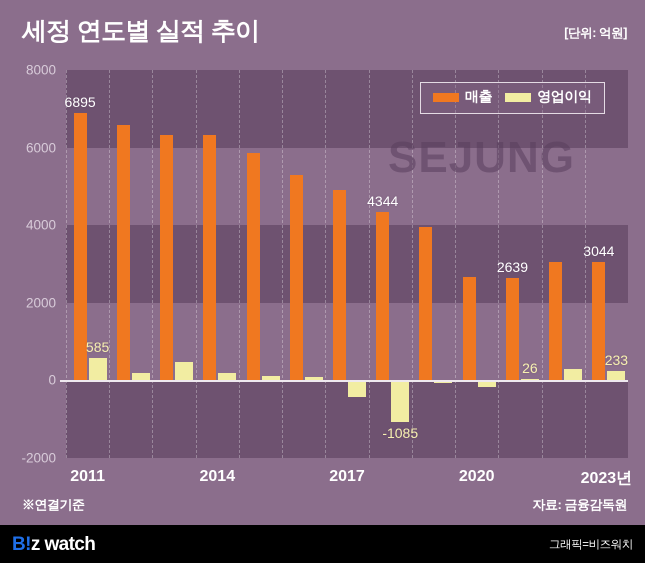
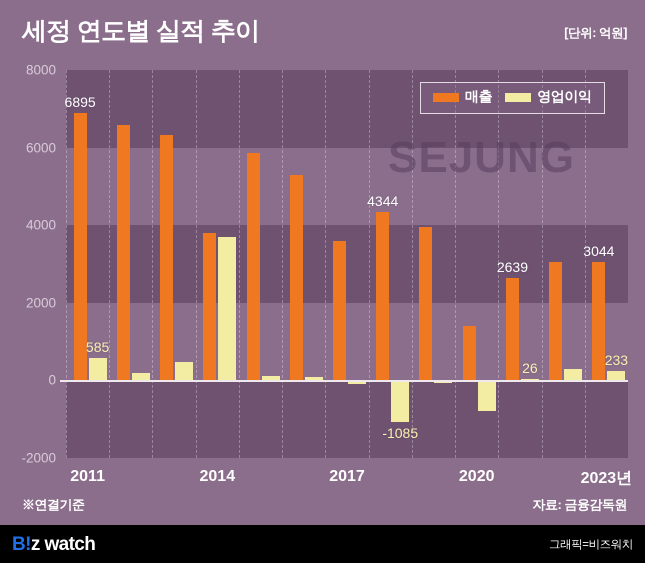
매출/2014: 6300 -> 3800
영업이익/2014: 200 -> 3700
매출/2017: 4900 -> 3600
영업이익/2017: -400 -> -100
매출/2020: 2700 -> 1400
영업이익/2020: -200 -> -800
